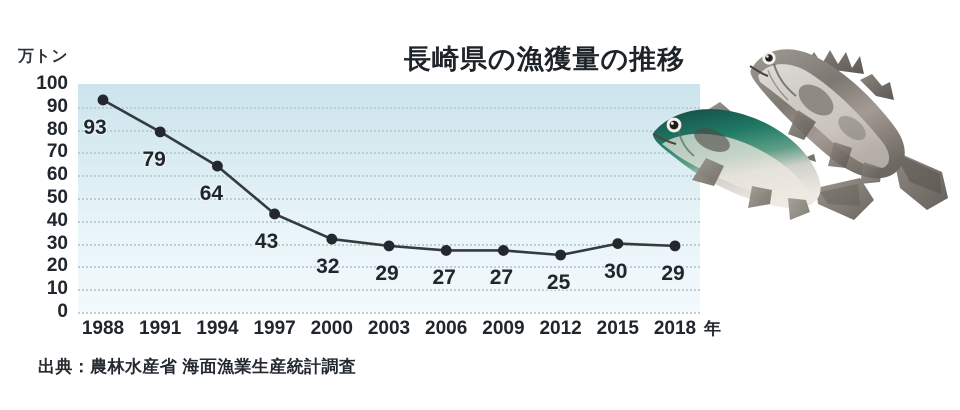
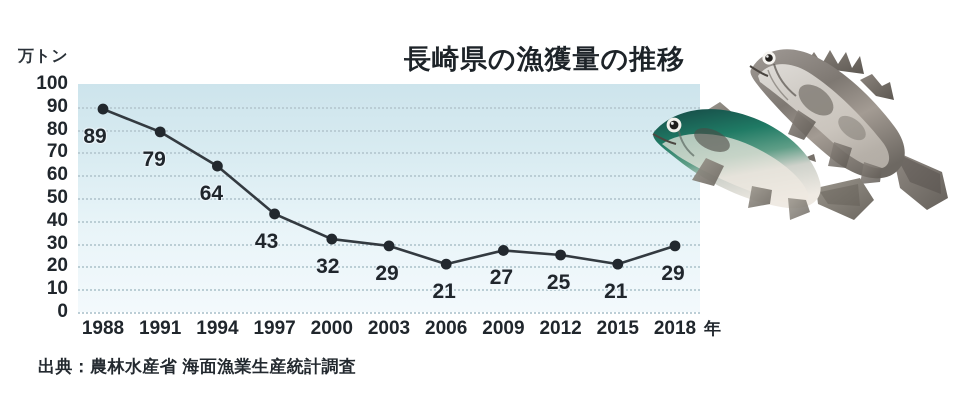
1988: 93 -> 89
2006: 27 -> 21
2015: 30 -> 21
